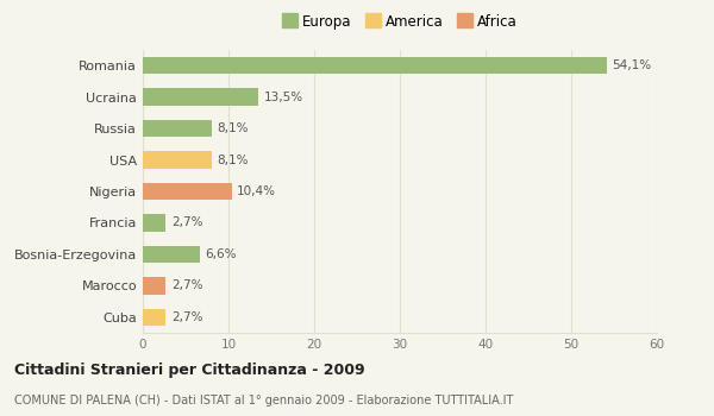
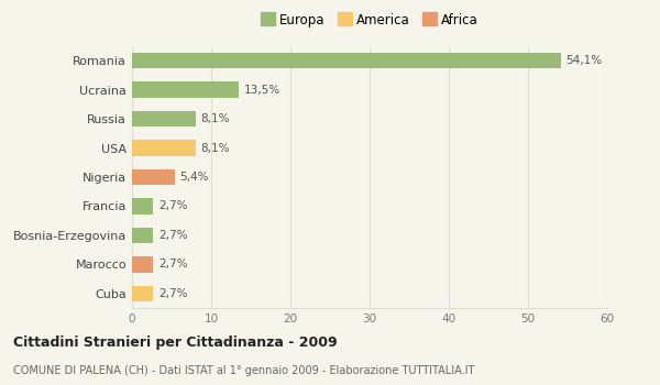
Nigeria: 10,4% -> 5,4%
Bosnia-Erzegovina: 6,6% -> 2,7%
